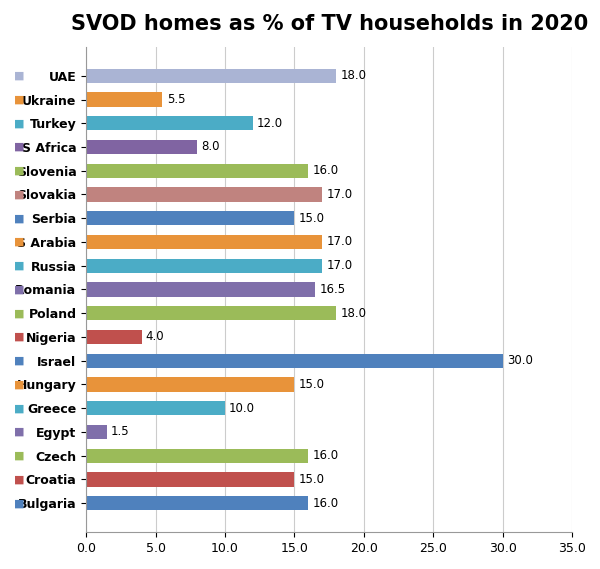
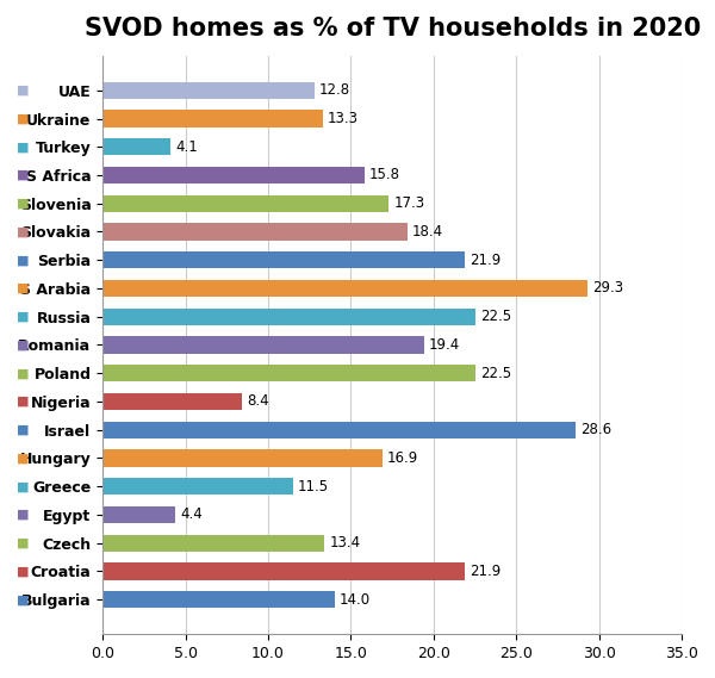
UAE: 18.0 -> 12.8
Ukraine: 5.5 -> 13.3
Turkey: 12.0 -> 4.1
S Africa: 8.0 -> 15.8
Slovenia: 16.0 -> 17.3
Slovakia: 17.0 -> 18.4
Serbia: 15.0 -> 21.9
S Arabia: 17.0 -> 29.3
Russia: 17.0 -> 22.5
Romania: 16.5 -> 19.4
Poland: 18.0 -> 22.5
Nigeria: 4.0 -> 8.4
Israel: 30.0 -> 28.6
Hungary: 15.0 -> 16.9
Greece: 10.0 -> 11.5
Egypt: 1.5 -> 4.4
Czech: 16.0 -> 13.4
Croatia: 15.0 -> 21.9
Bulgaria: 16.0 -> 14.0
